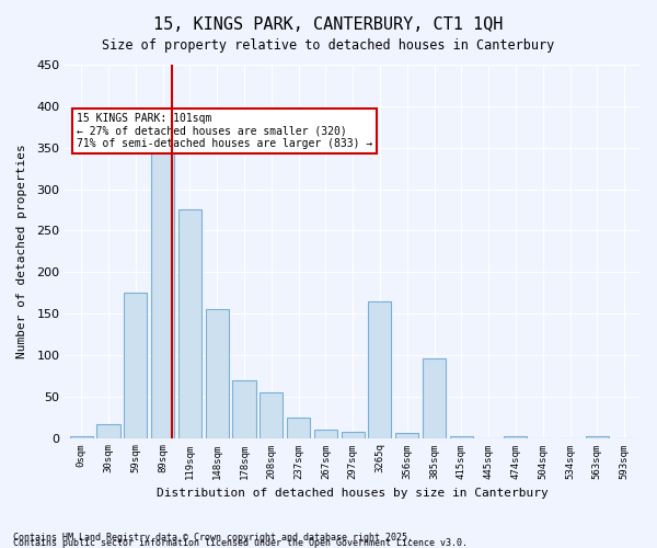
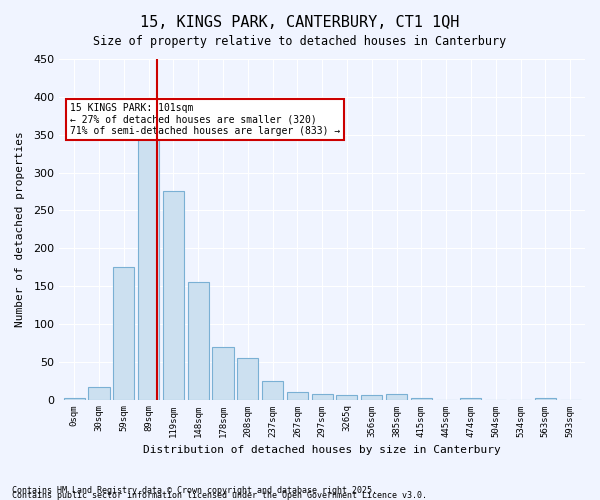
3265q: 164 -> 6
385sqm: 96 -> 7
